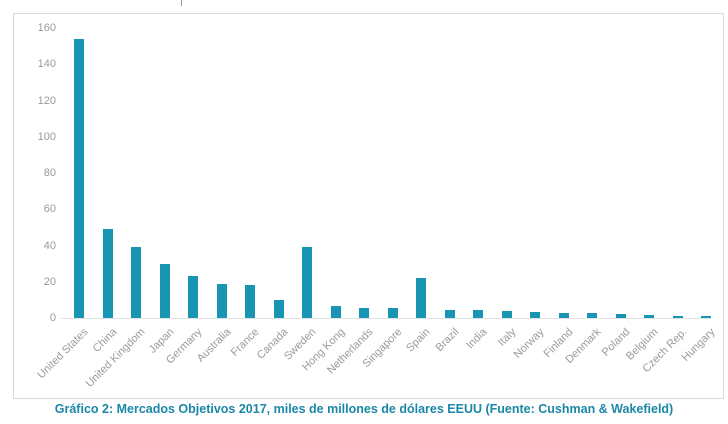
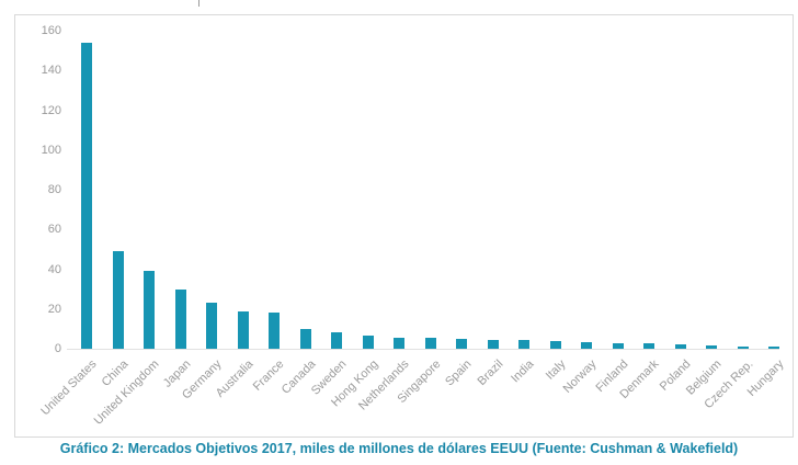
Sweden: 39 -> 8
Spain: 22 -> 5
